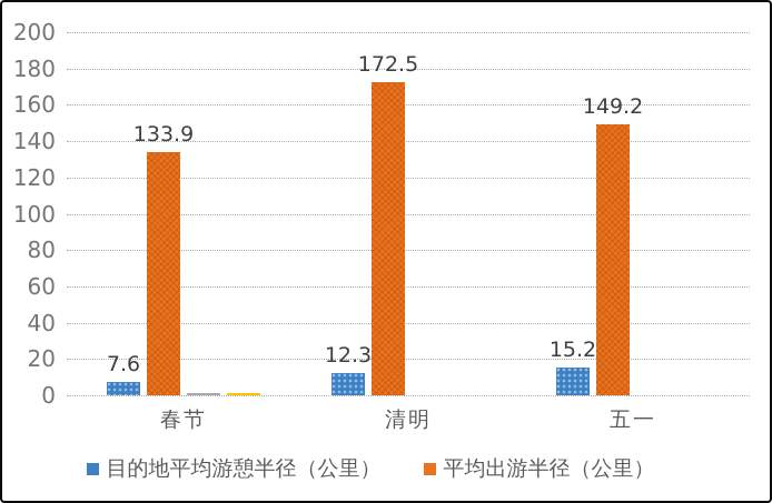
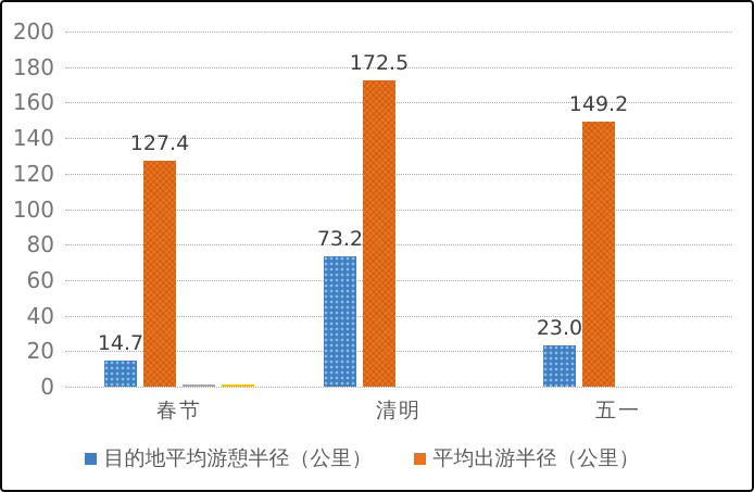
目的地平均游憩半径（公里）/春节: 7.6 -> 14.7
平均出游半径（公里）/春节: 133.9 -> 127.4
目的地平均游憩半径（公里）/清明: 12.3 -> 73.2
目的地平均游憩半径（公里）/五一: 15.2 -> 23.0
